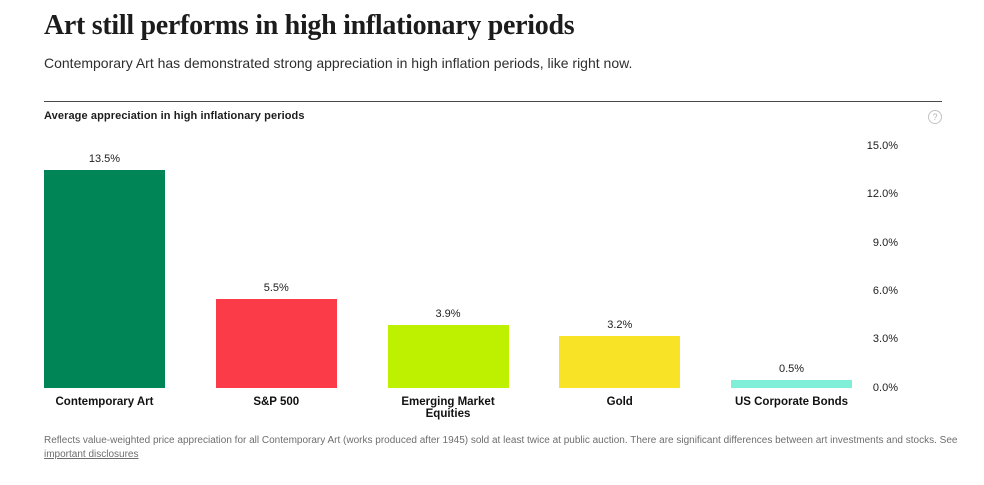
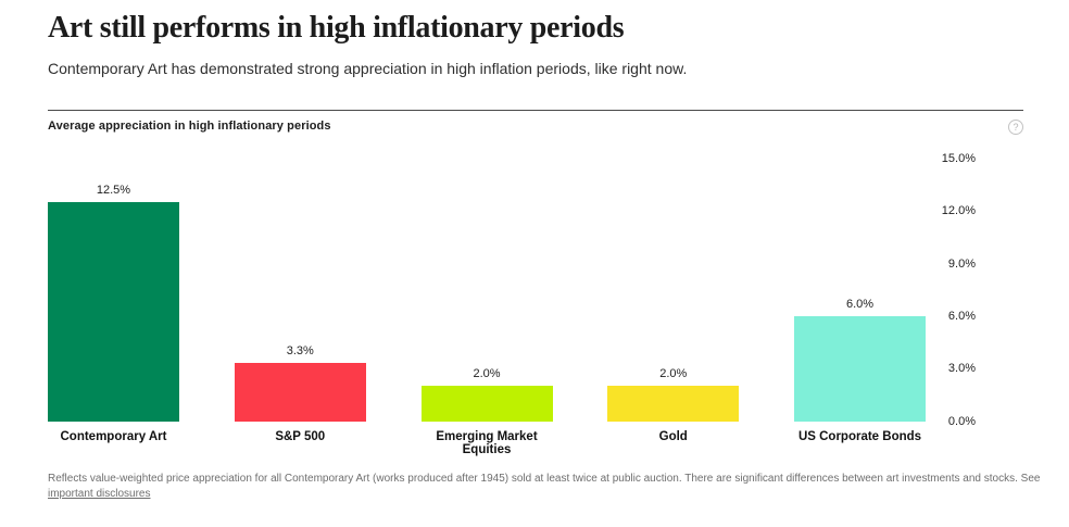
Contemporary Art: 13.5% -> 12.5%
S&P 500: 5.5% -> 3.3%
Emerging Market Equities: 3.9% -> 2.0%
Gold: 3.2% -> 2.0%
US Corporate Bonds: 0.5% -> 6.0%
